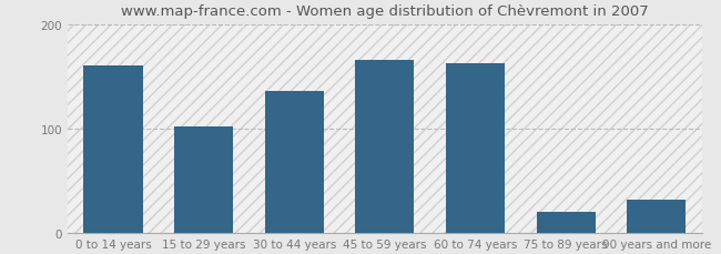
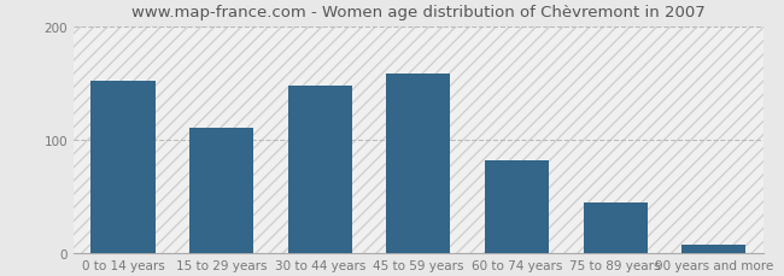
0 to 14 years: 160 -> 152
15 to 29 years: 102 -> 110
30 to 44 years: 136 -> 148
45 to 59 years: 166 -> 158
60 to 74 years: 162 -> 82
75 to 89 years: 20 -> 45
90 years and more: 32 -> 7
